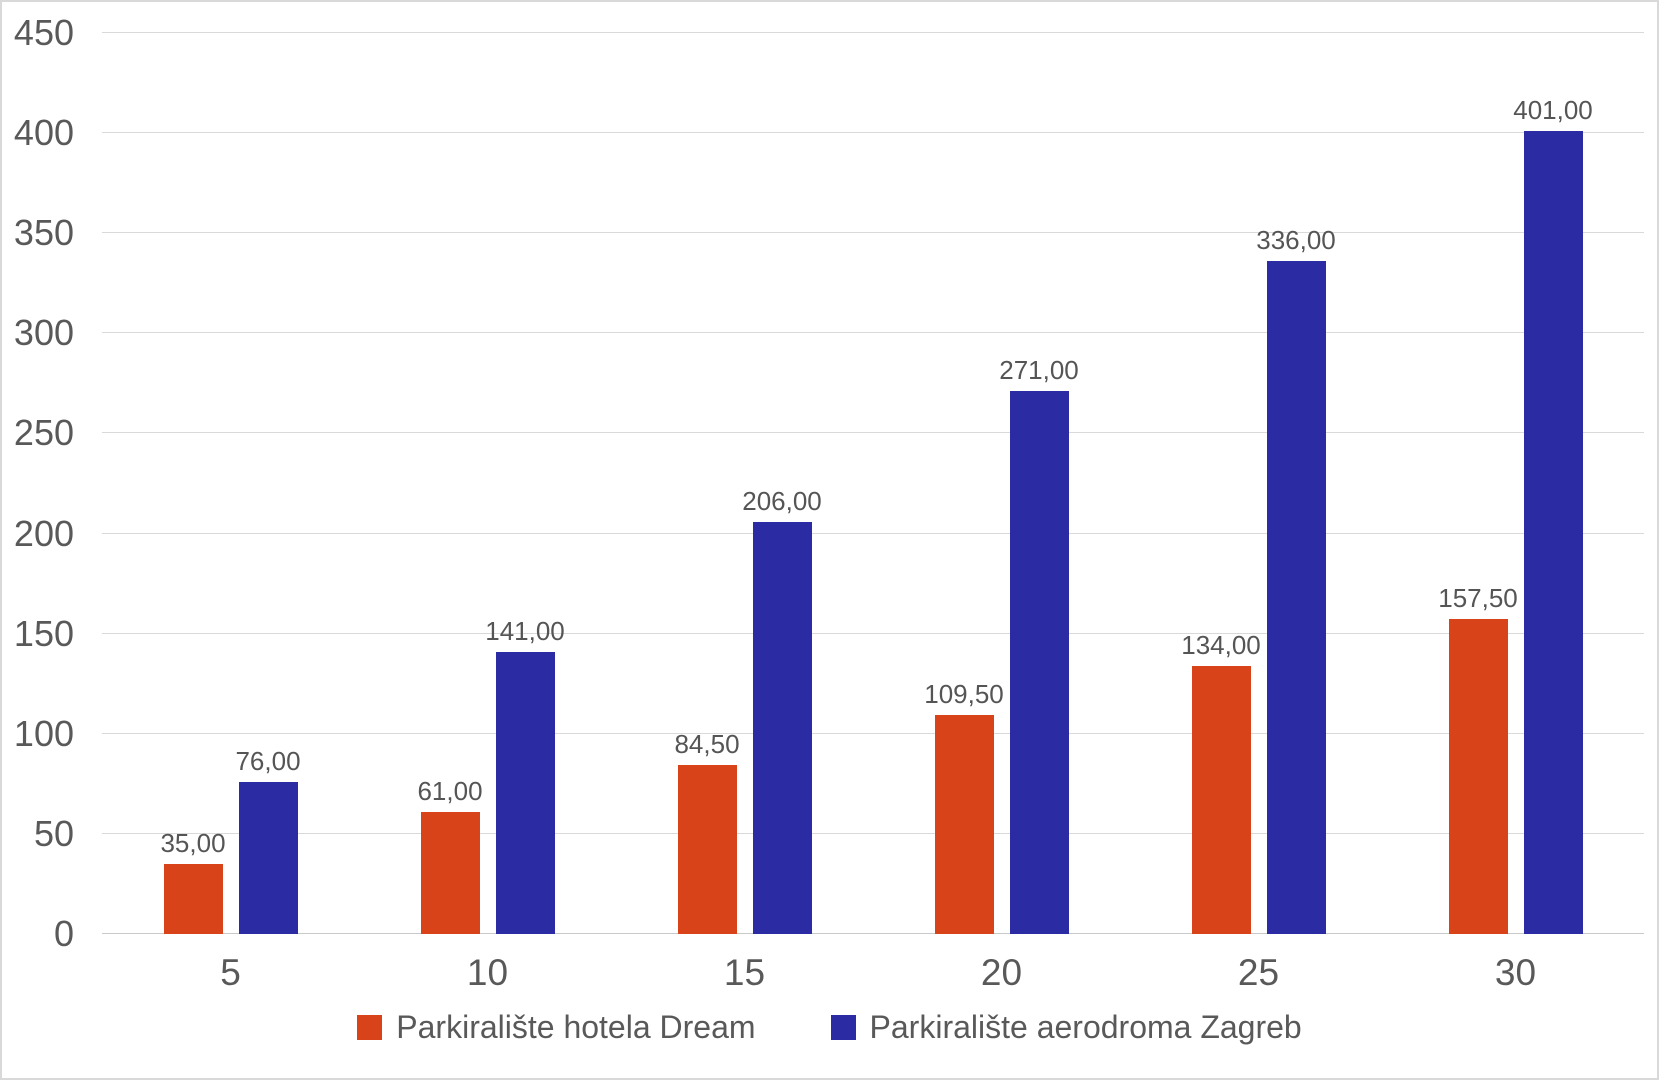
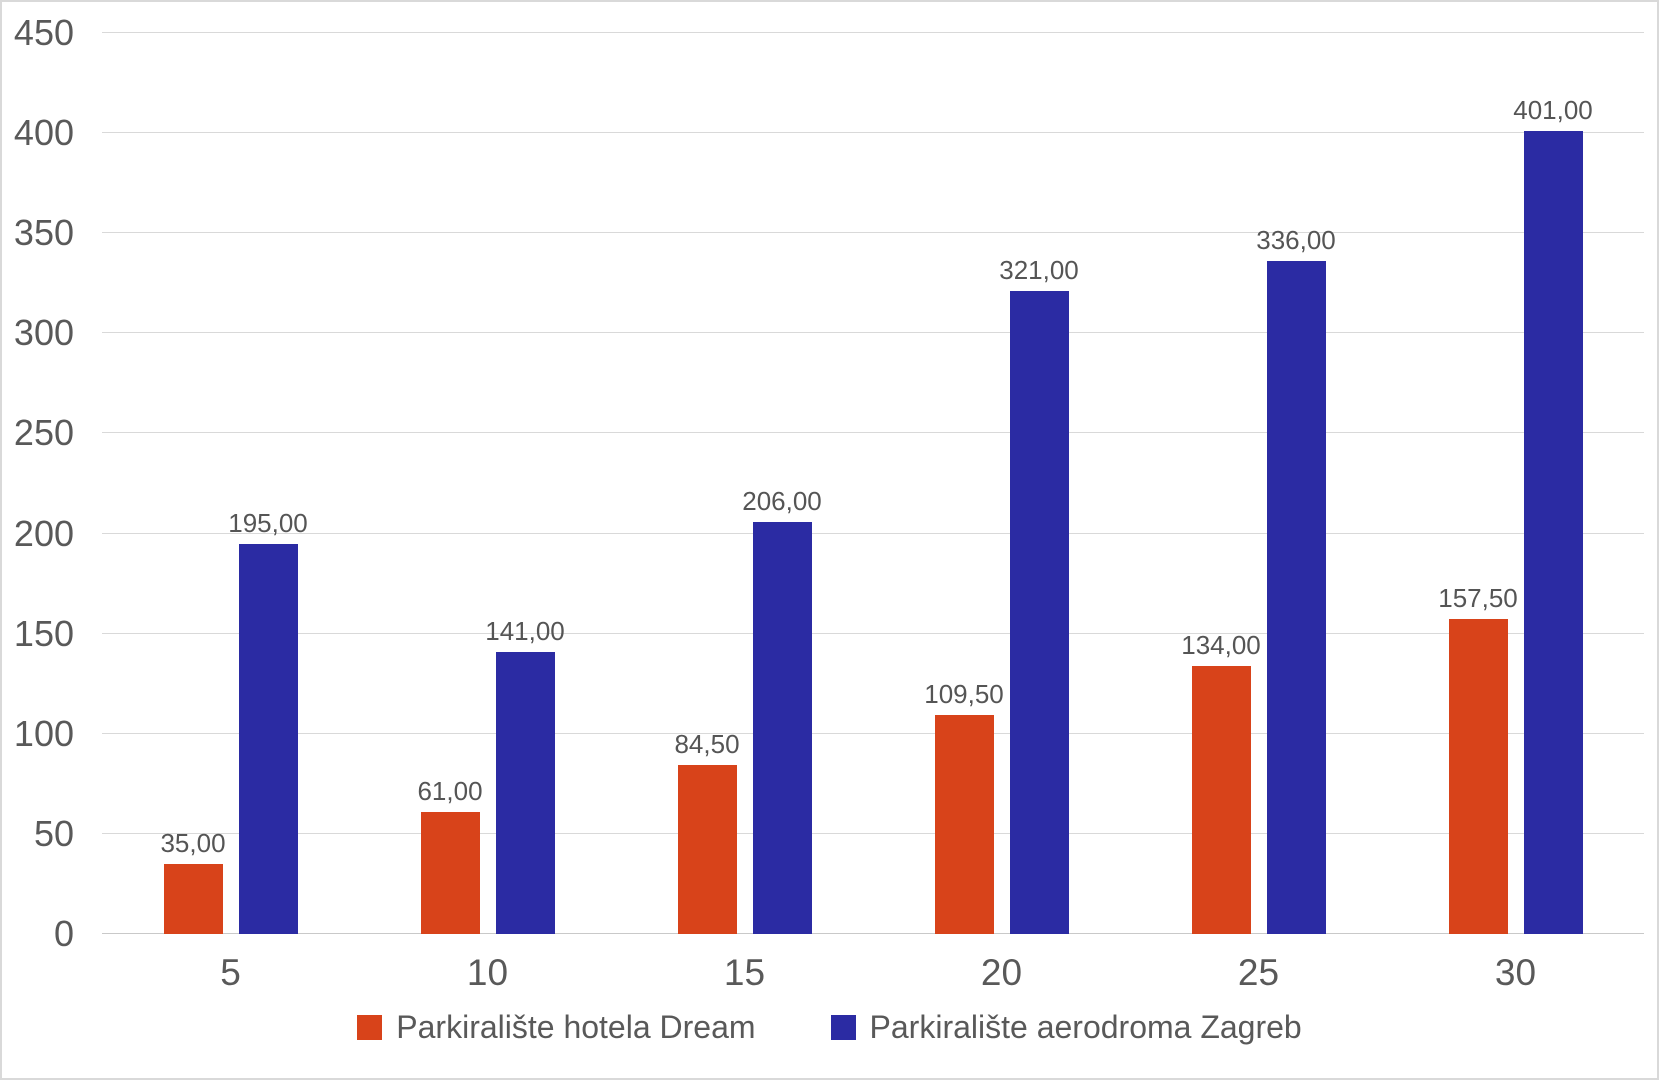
Parkiralište aerodroma Zagreb/5: 76,00 -> 195,00
Parkiralište aerodroma Zagreb/20: 271,00 -> 321,00
